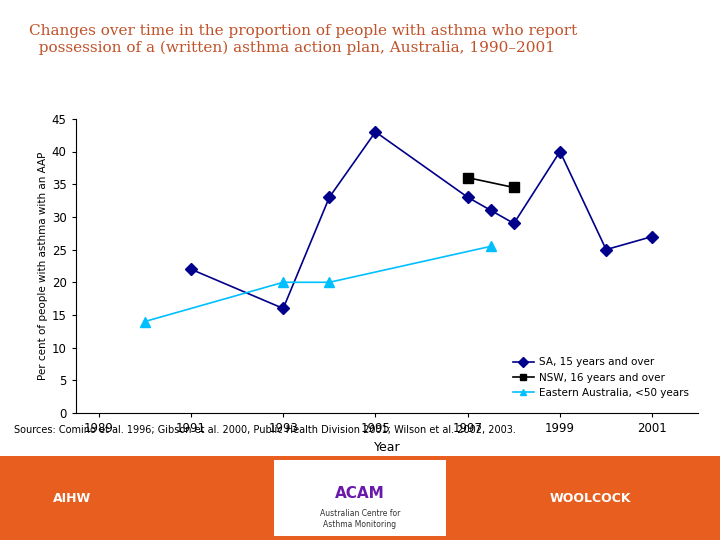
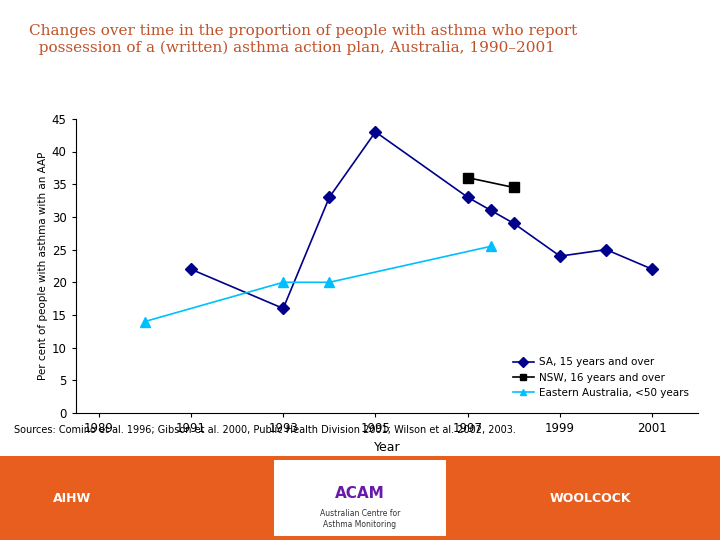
SA, 15 years and over/1999: 40 -> 24
SA, 15 years and over/2001: 27 -> 22
